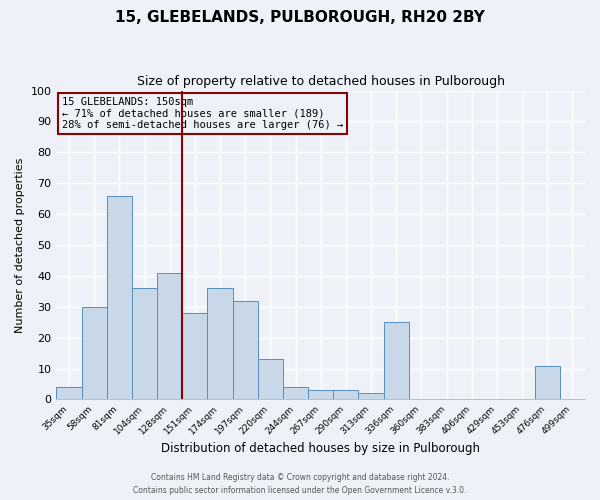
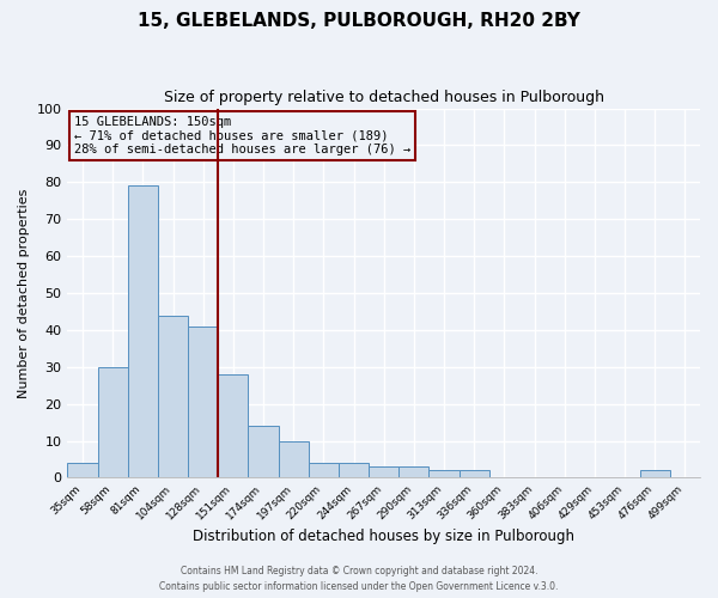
81sqm: 66 -> 79
104sqm: 36 -> 44
174sqm: 36 -> 14
197sqm: 32 -> 10
220sqm: 13 -> 4
336sqm: 25 -> 2
476sqm: 11 -> 2
